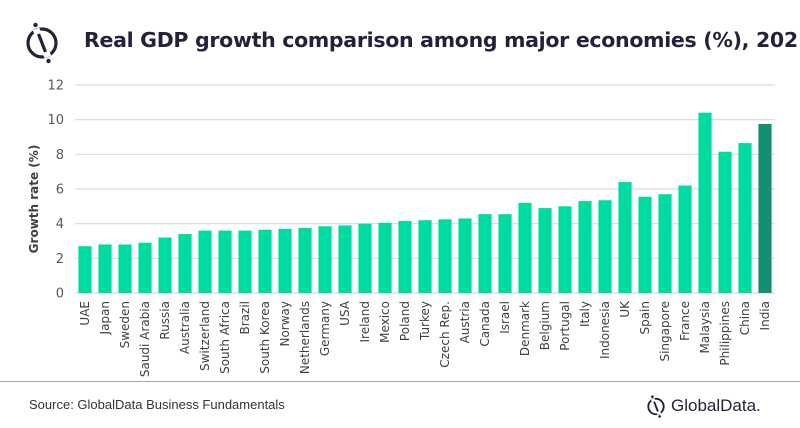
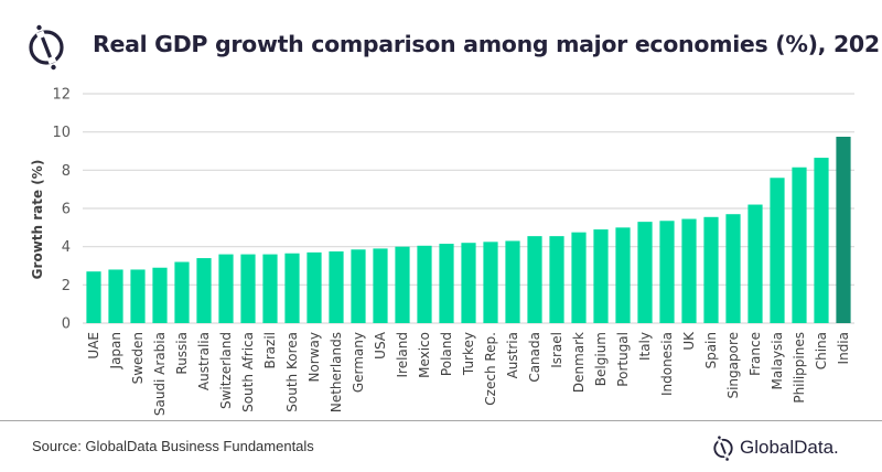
Denmark: 5.2 -> 4.8
UK: 6.4 -> 5.5
Malaysia: 10.4 -> 7.6
